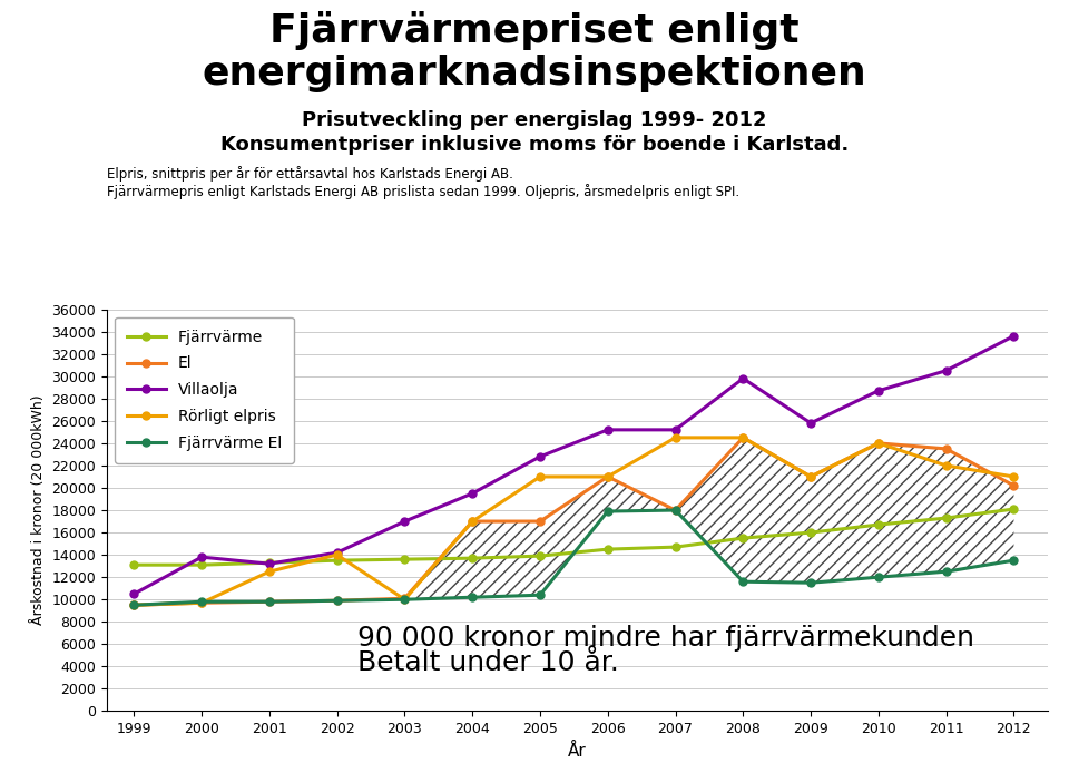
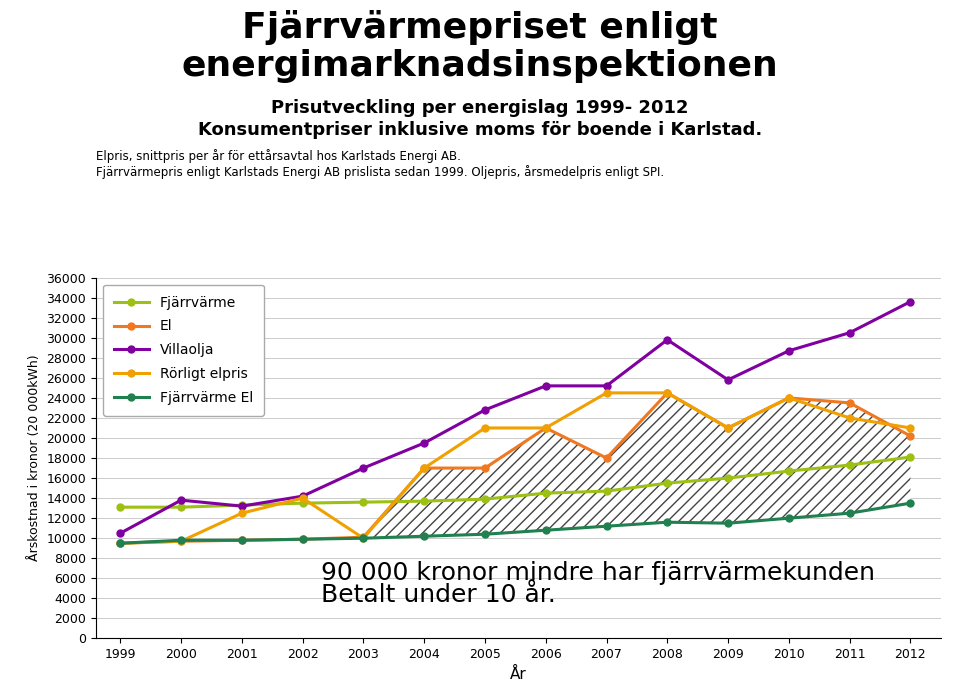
Fjärrvärme El/2006: 17900 -> 10800
Fjärrvärme El/2007: 18000 -> 11200
